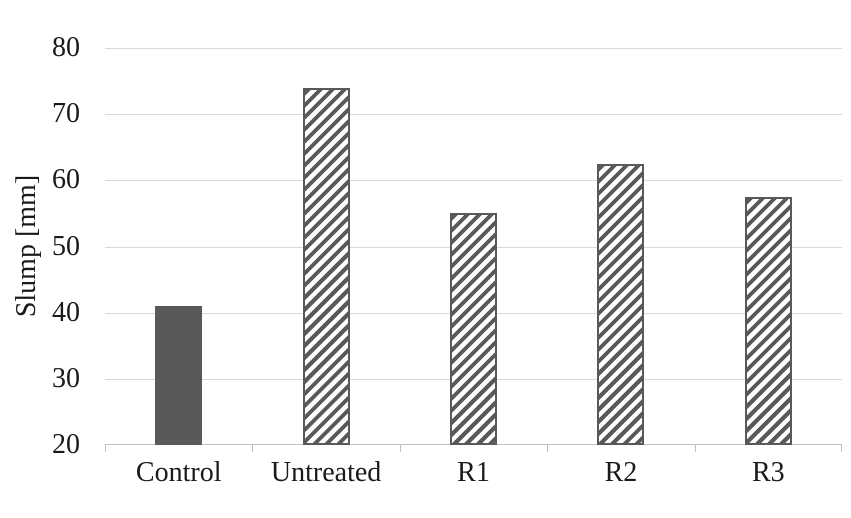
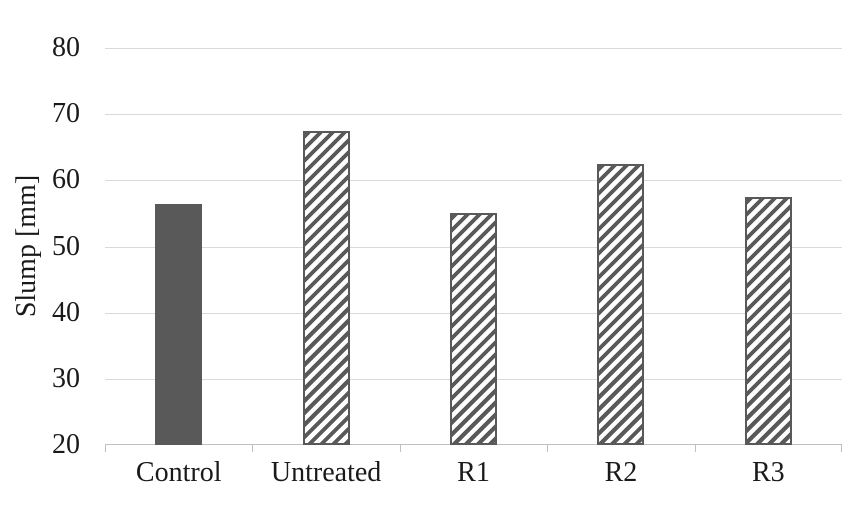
Control: 41 -> 56
Untreated: 74 -> 68
